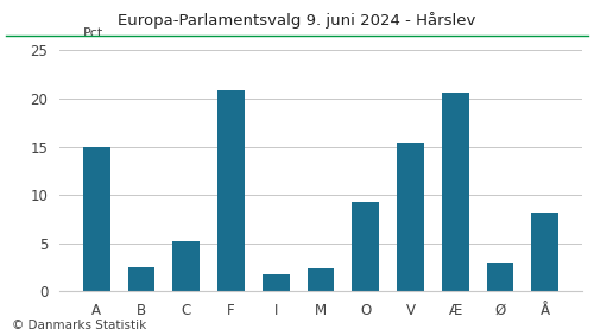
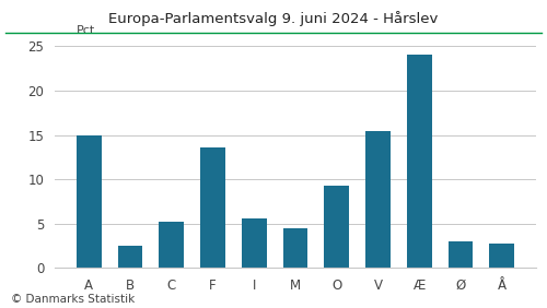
F: 20.8 -> 13.6
I: 1.8 -> 5.6
M: 2.4 -> 4.5
Æ: 20.6 -> 24.0
Å: 8.2 -> 2.7
